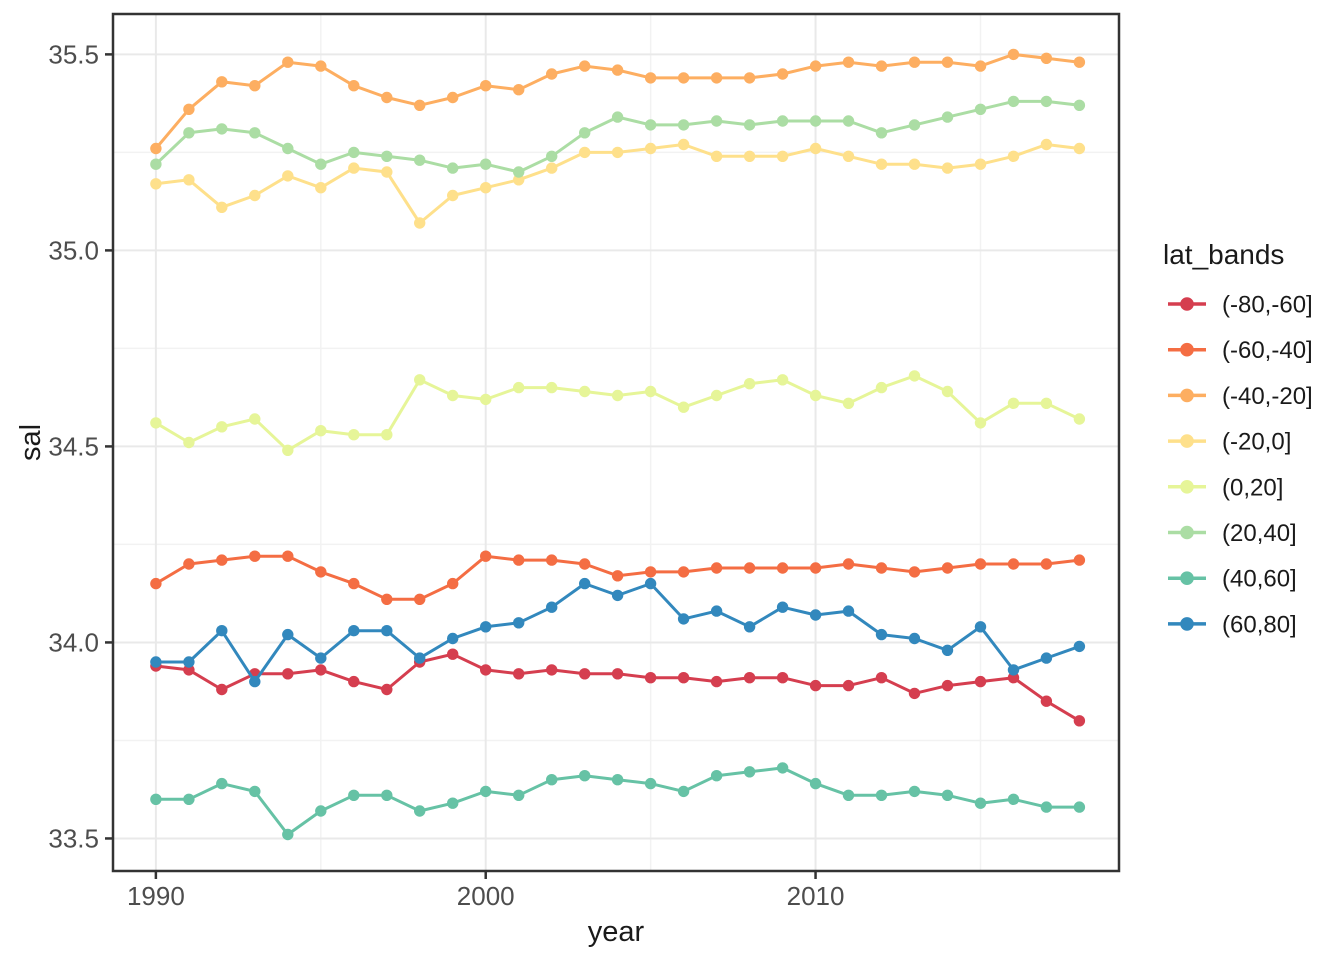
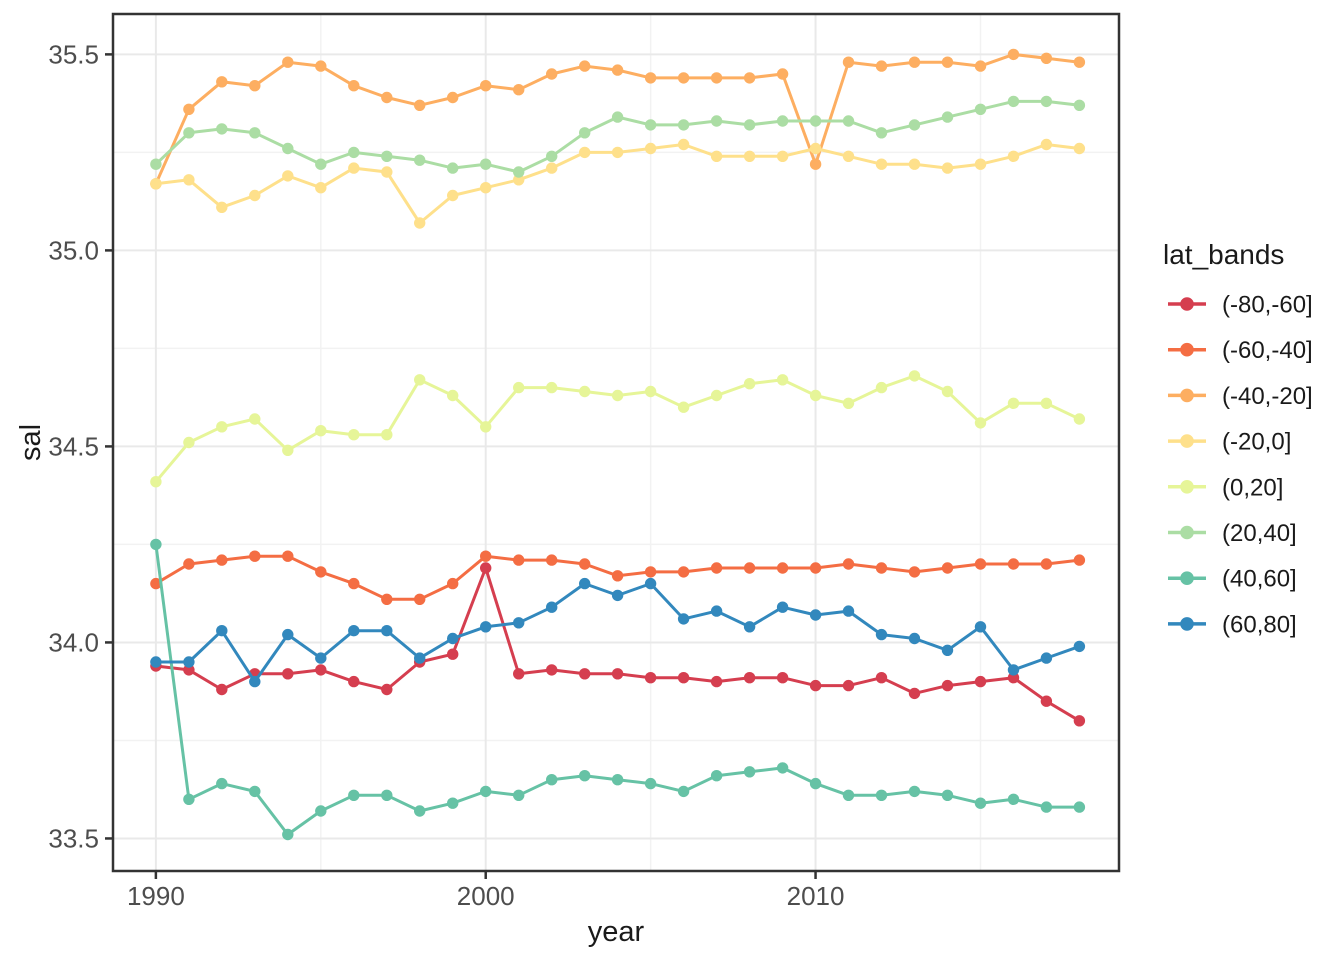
(-40,-20]/1990: 35.26 -> 35.17
(0,20]/1990: 34.56 -> 34.41
(40,60]/1990: 33.60 -> 34.25
(-80,-60]/2000: 33.93 -> 34.19
(0,20]/2000: 34.62 -> 34.55
(-40,-20]/2010: 35.47 -> 35.22
